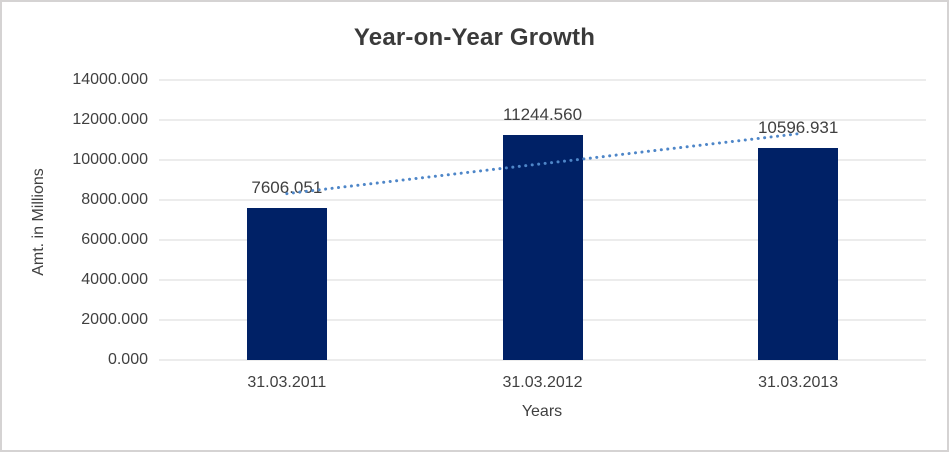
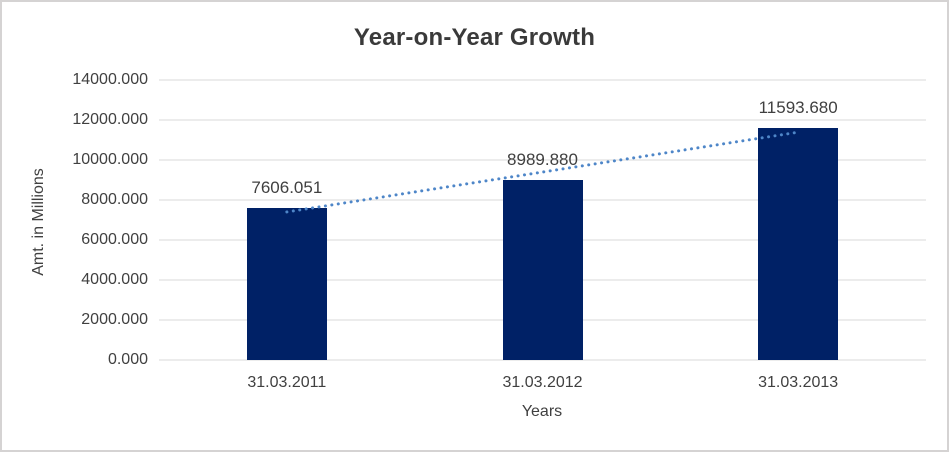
31.03.2012: 11244.560 -> 8989.880
31.03.2013: 10596.931 -> 11593.680
